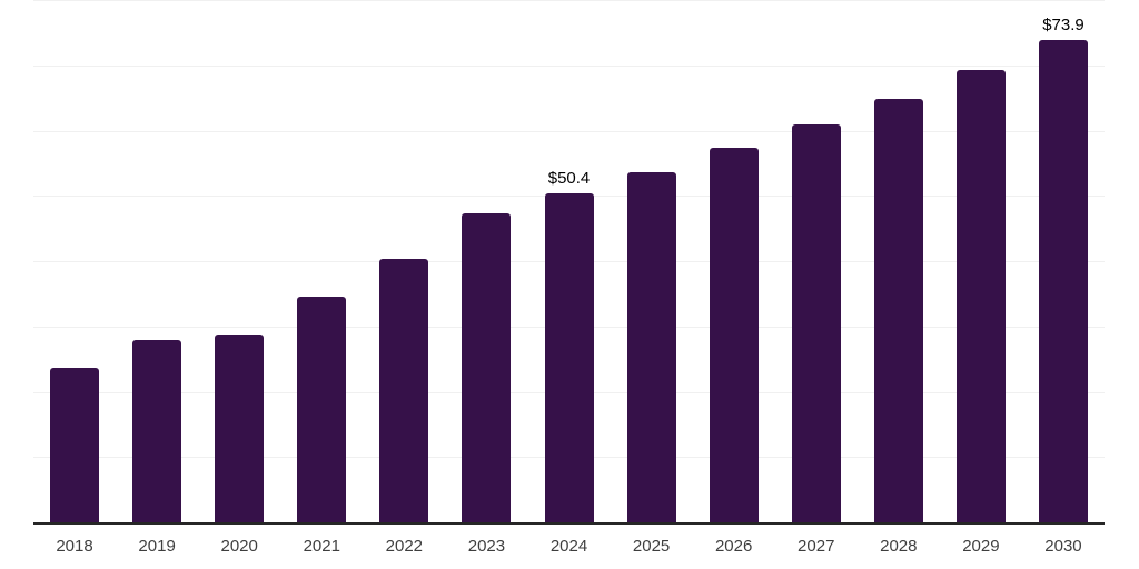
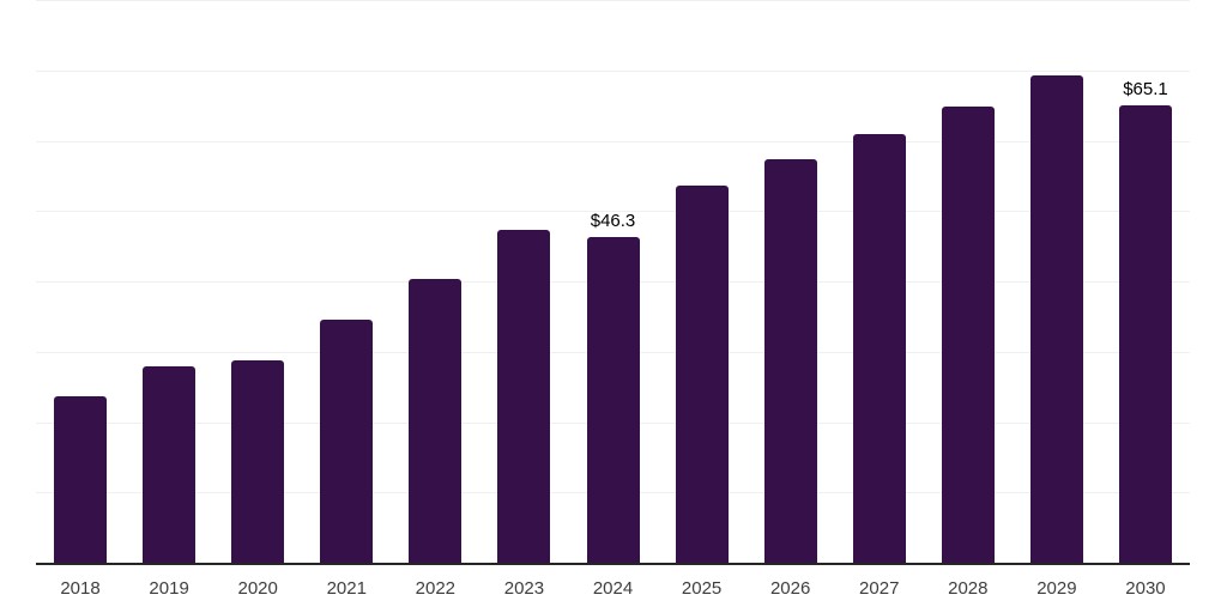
2024: $50.4 -> $46.3
2030: $73.9 -> $65.1
